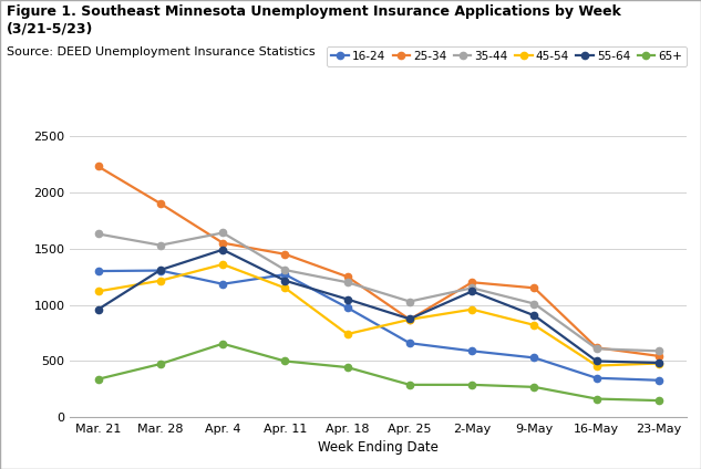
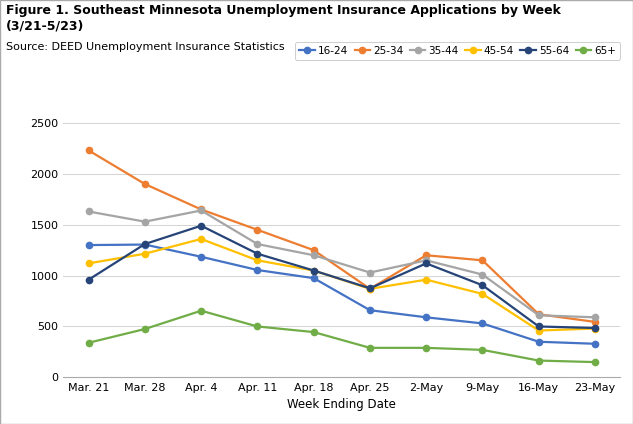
25-34/Apr. 4: 1550 -> 1650
16-24/Apr. 11: 1270 -> 1060
45-54/Apr. 18: 740 -> 1050
